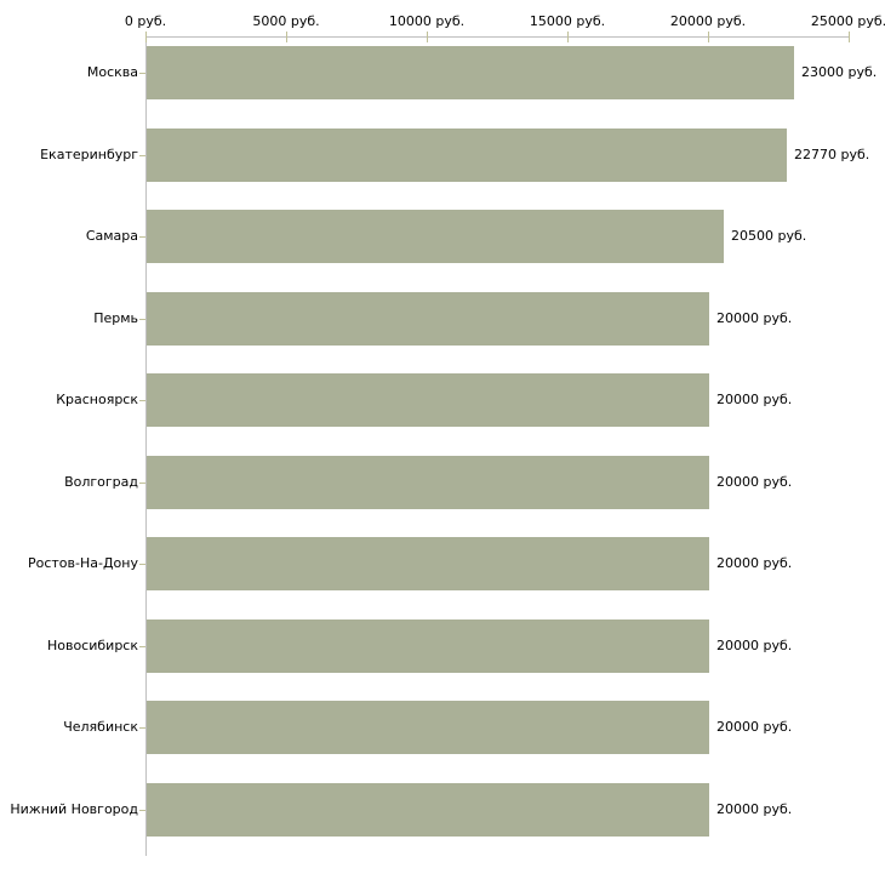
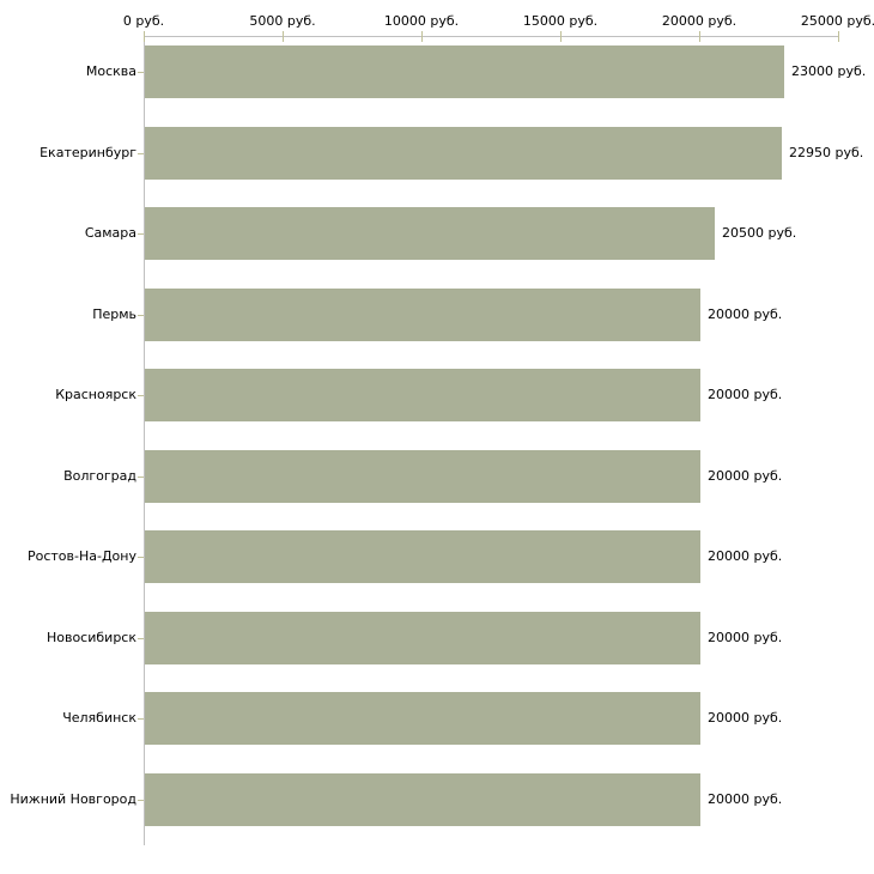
Екатеринбург: 22770 -> 22950
